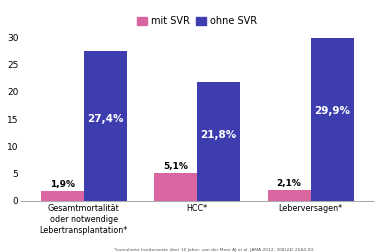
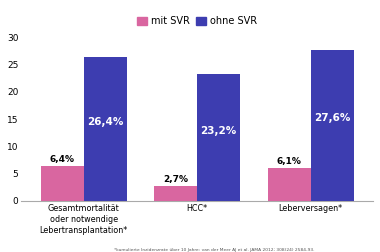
mit SVR/Gesamtmortalität oder notwendige Lebertransplantation*: 1,9% -> 6,4%
ohne SVR/Gesamtmortalität oder notwendige Lebertransplantation*: 27,4% -> 26,4%
mit SVR/HCC*: 5,1% -> 2,7%
ohne SVR/HCC*: 21,8% -> 23,2%
mit SVR/Leberversagen*: 2,1% -> 6,1%
ohne SVR/Leberversagen*: 29,9% -> 27,6%
